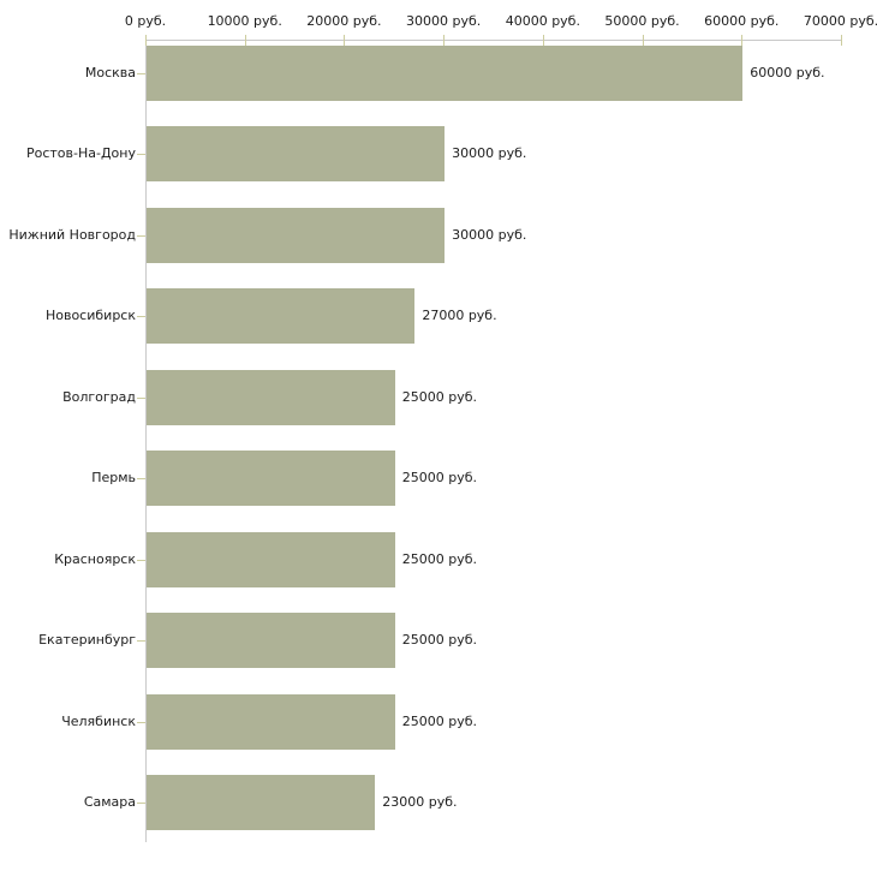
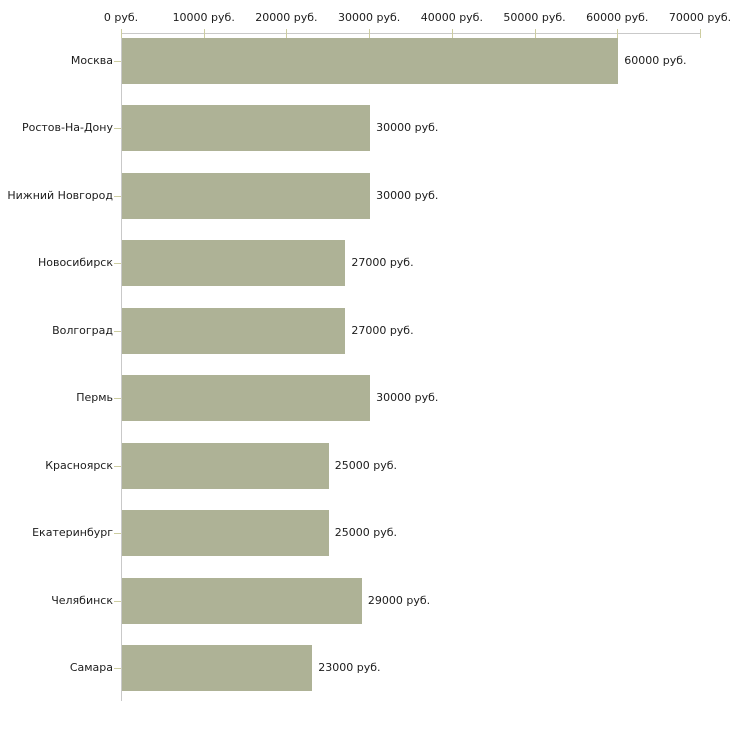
Волгоград: 25000 -> 27000
Пермь: 25000 -> 30000
Челябинск: 25000 -> 29000
